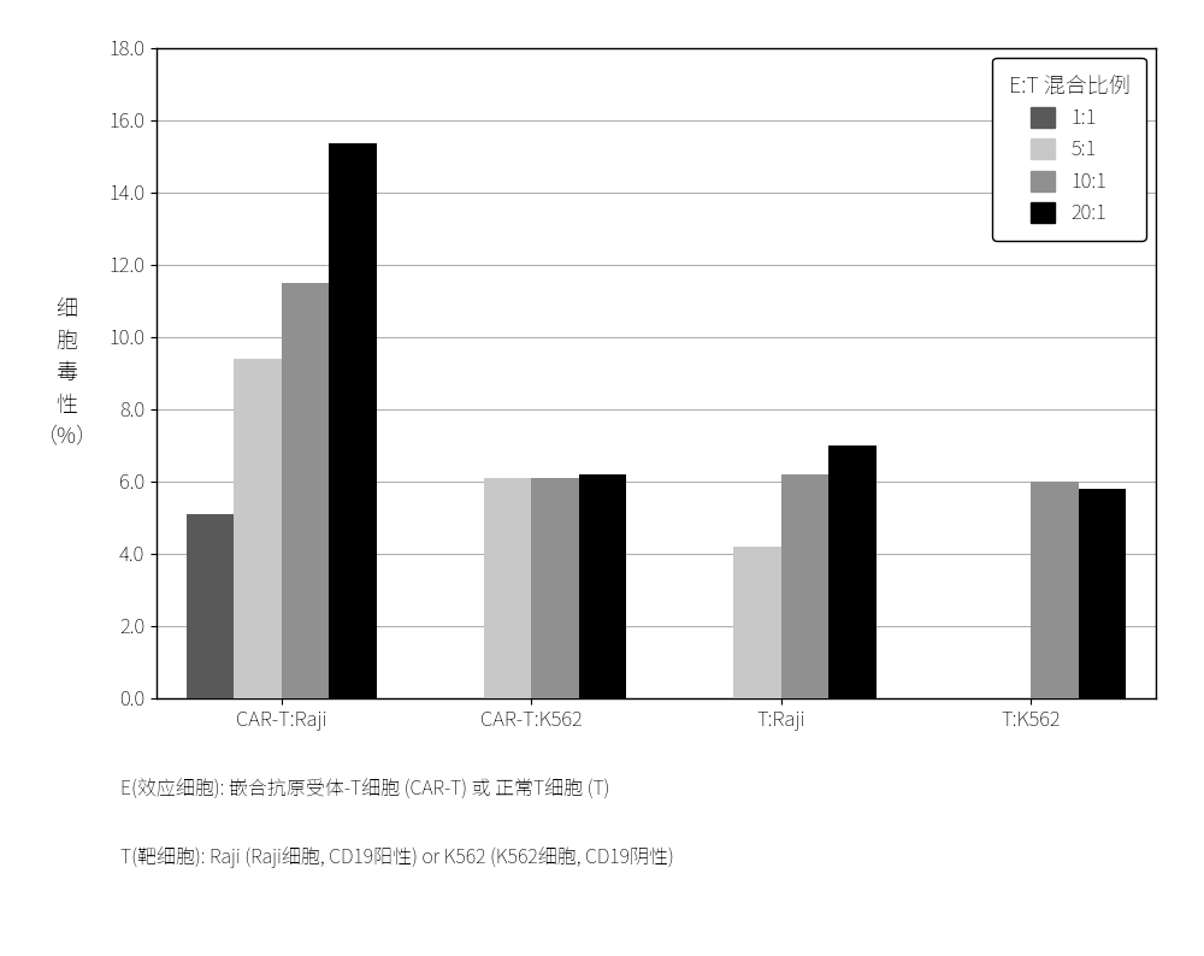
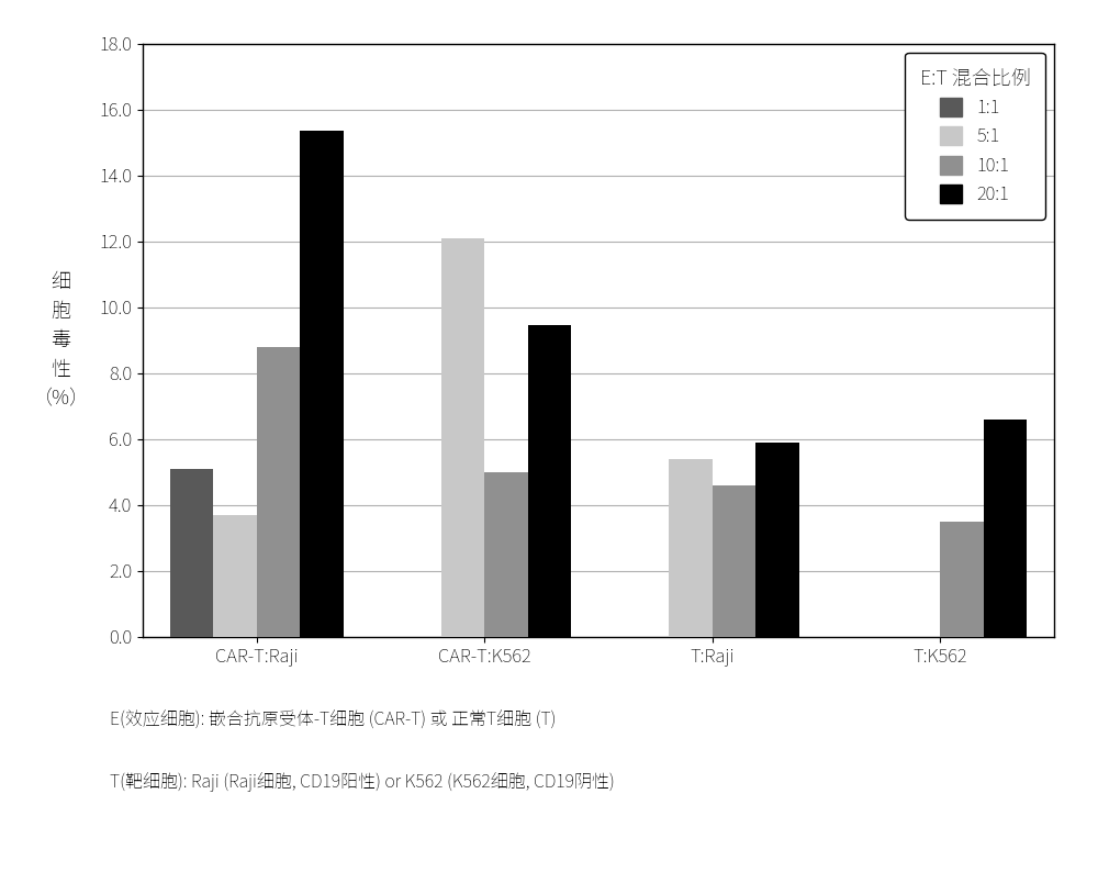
5:1/CAR-T:Raji: 9.4 -> 3.7
10:1/CAR-T:Raji: 11.5 -> 8.8
5:1/CAR-T:K562: 6.1 -> 12.1
10:1/CAR-T:K562: 6.1 -> 5.0
20:1/CAR-T:K562: 6.20 -> 9.45
5:1/T:Raji: 4.2 -> 5.4
10:1/T:Raji: 6.2 -> 4.6
20:1/T:Raji: 7.00 -> 5.90
10:1/T:K562: 6.0 -> 3.5
20:1/T:K562: 5.80 -> 6.60
